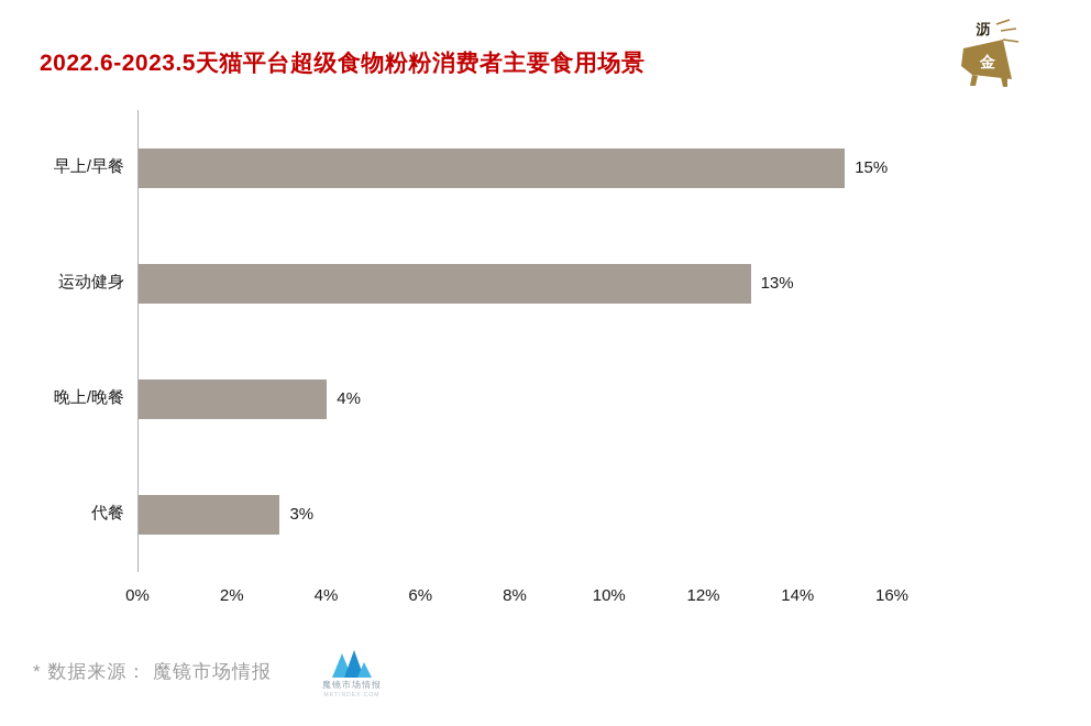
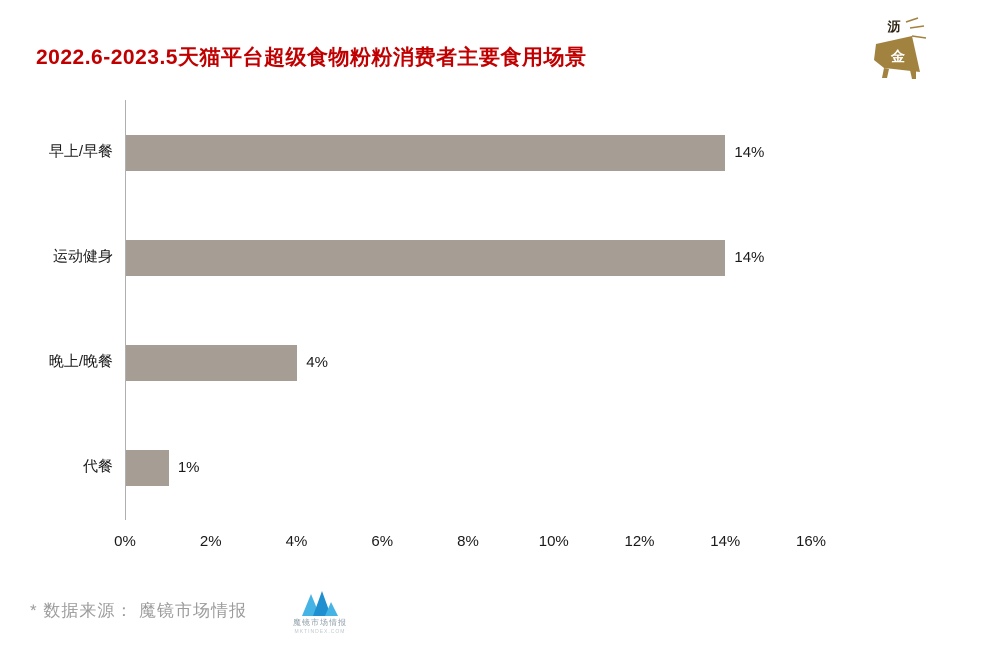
早上/早餐: 15% -> 14%
运动健身: 13% -> 14%
代餐: 3% -> 1%
